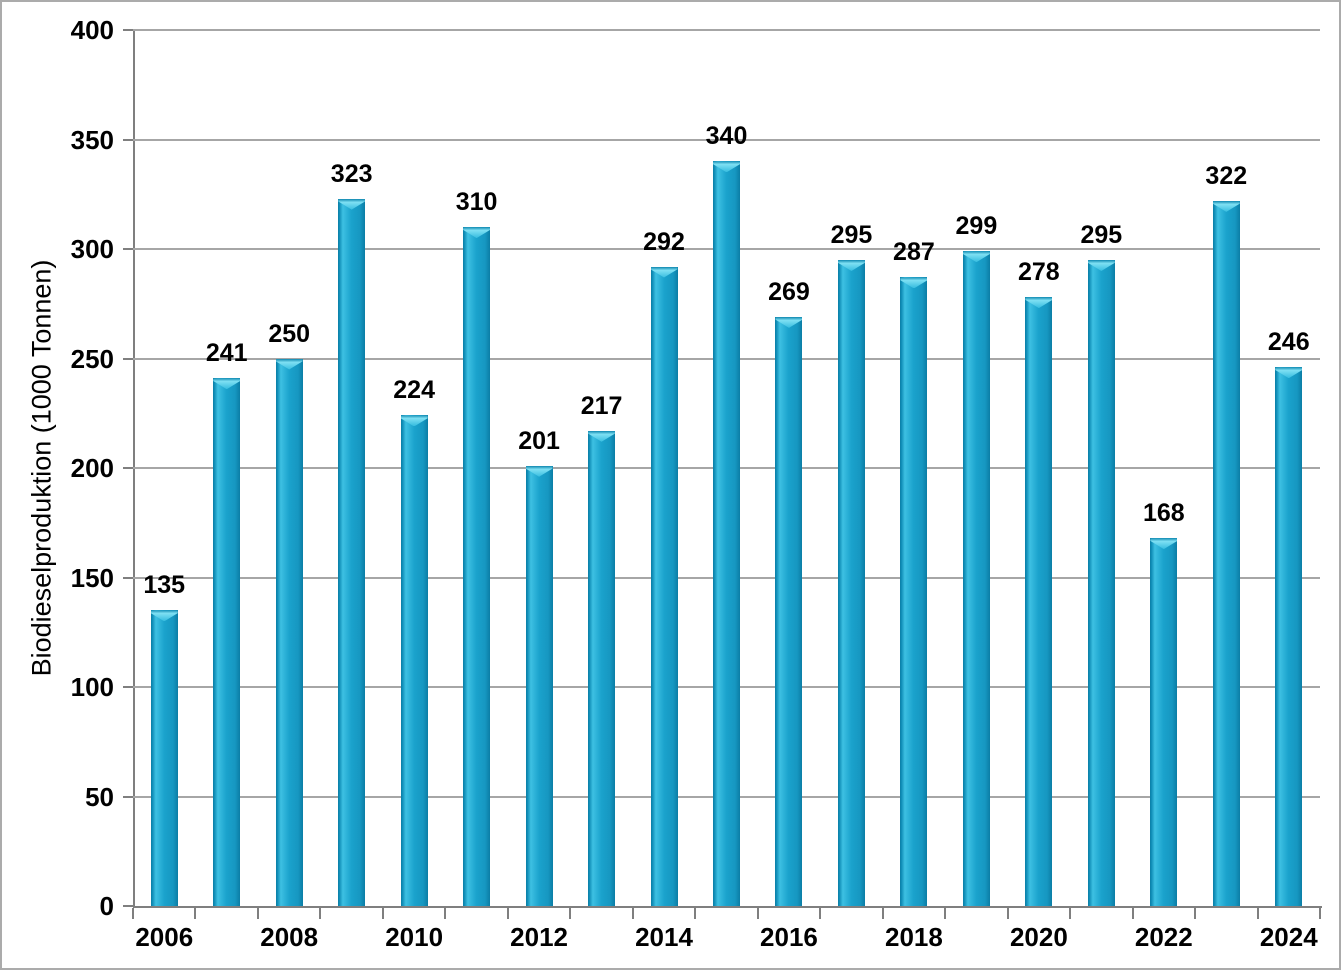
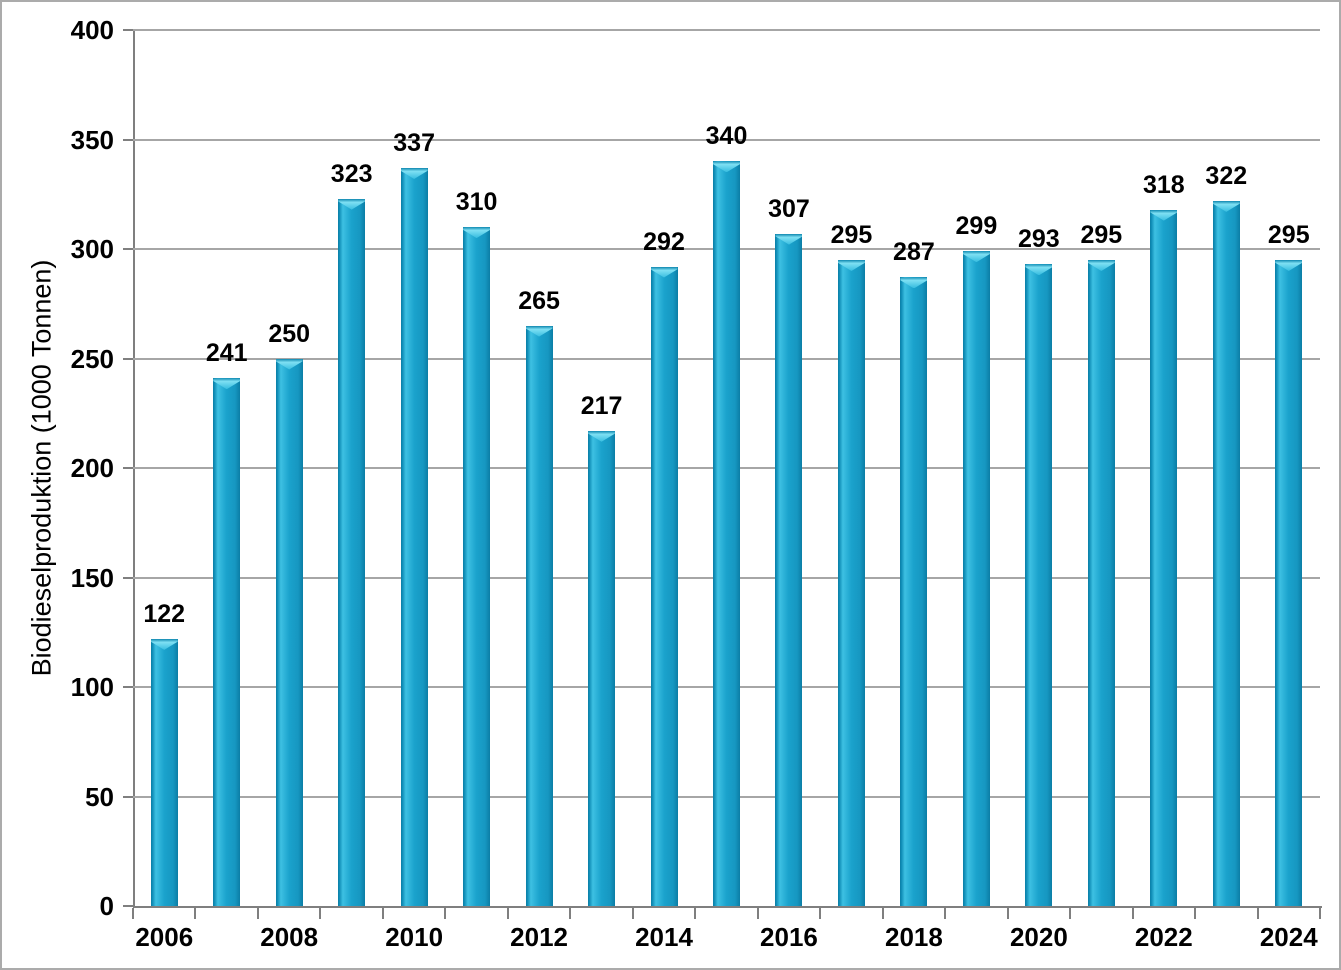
2006: 135 -> 122
2010: 224 -> 337
2012: 201 -> 265
2016: 269 -> 307
2020: 278 -> 293
2022: 168 -> 318
2024: 246 -> 295
